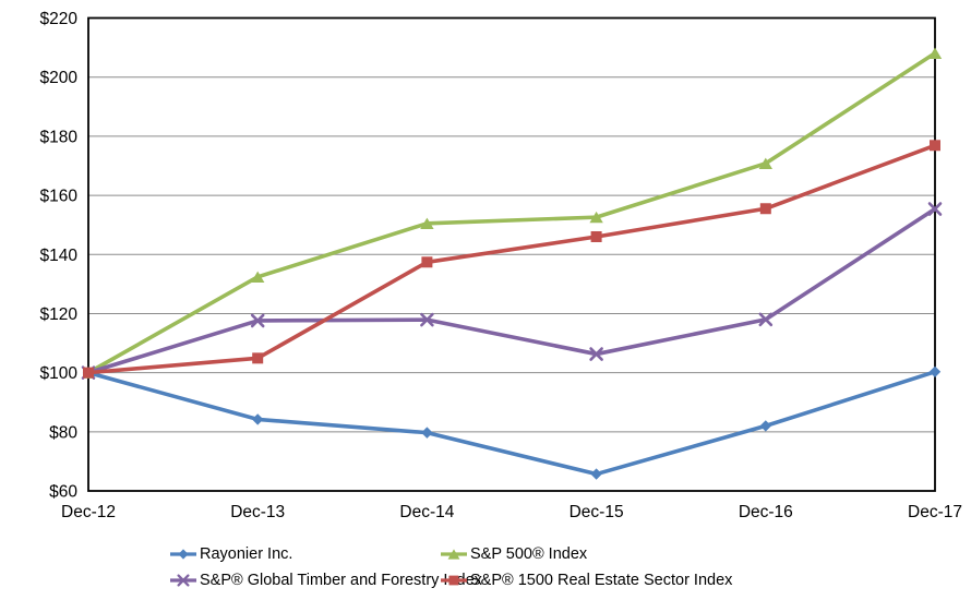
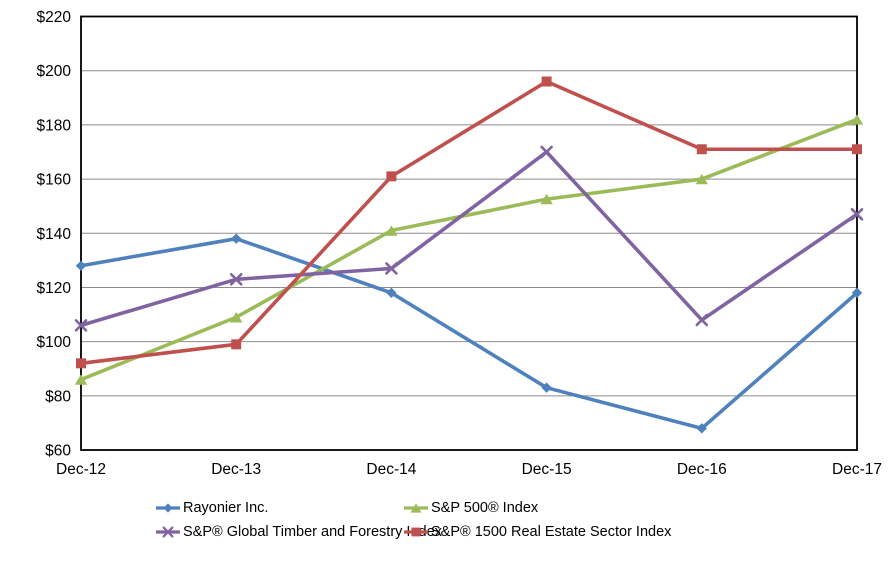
Rayonier Inc./Dec-12: $100 -> $128
S&P 500® Index/Dec-12: $100 -> $86
S&P® Global Timber and Forestry Index/Dec-12: $100 -> $106
S&P® 1500 Real Estate Sector Index/Dec-12: $100 -> $92
Rayonier Inc./Dec-13: $84 -> $138
S&P 500® Index/Dec-13: $132 -> $109
S&P® Global Timber and Forestry Index/Dec-13: $118 -> $123
S&P® 1500 Real Estate Sector Index/Dec-13: $105 -> $99
Rayonier Inc./Dec-14: $80 -> $118
S&P 500® Index/Dec-14: $150 -> $141
S&P® Global Timber and Forestry Index/Dec-14: $118 -> $127
S&P® 1500 Real Estate Sector Index/Dec-14: $137 -> $161
Rayonier Inc./Dec-15: $66 -> $83
S&P® Global Timber and Forestry Index/Dec-15: $106 -> $170
S&P® 1500 Real Estate Sector Index/Dec-15: $146 -> $196
Rayonier Inc./Dec-16: $82 -> $68
S&P 500® Index/Dec-16: $171 -> $160
S&P® Global Timber and Forestry Index/Dec-16: $118 -> $108
S&P® 1500 Real Estate Sector Index/Dec-16: $156 -> $171
Rayonier Inc./Dec-17: $100 -> $118
S&P 500® Index/Dec-17: $208 -> $182
S&P® Global Timber and Forestry Index/Dec-17: $155 -> $147
S&P® 1500 Real Estate Sector Index/Dec-17: $177 -> $171
